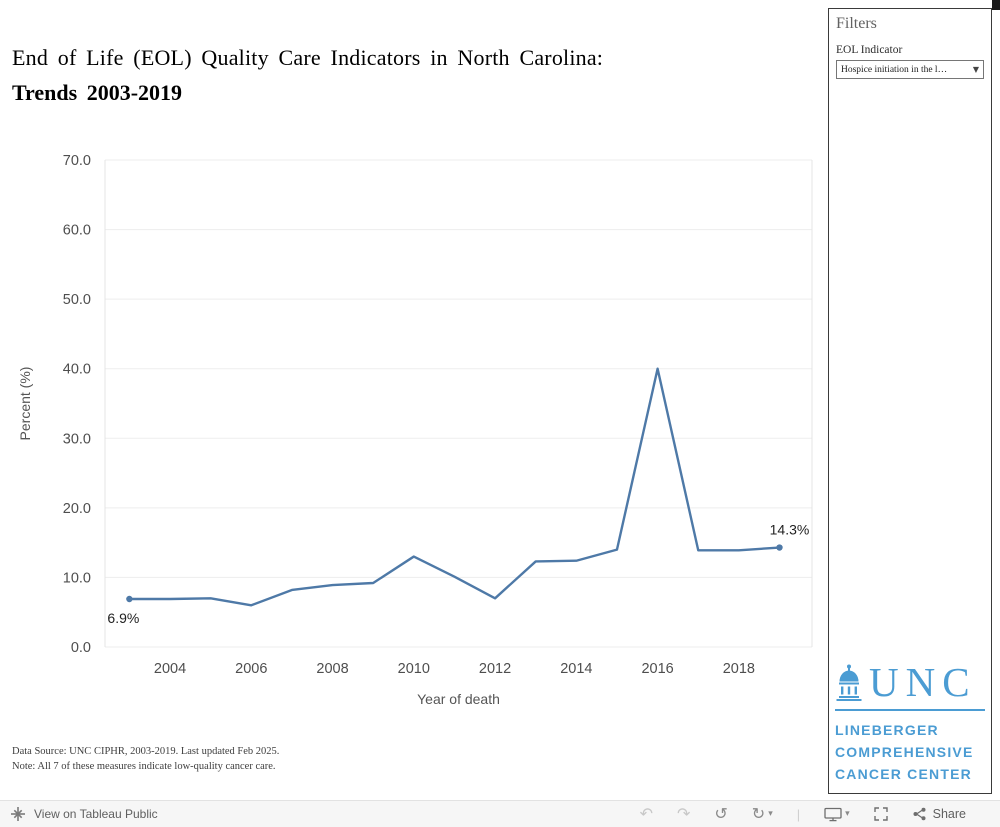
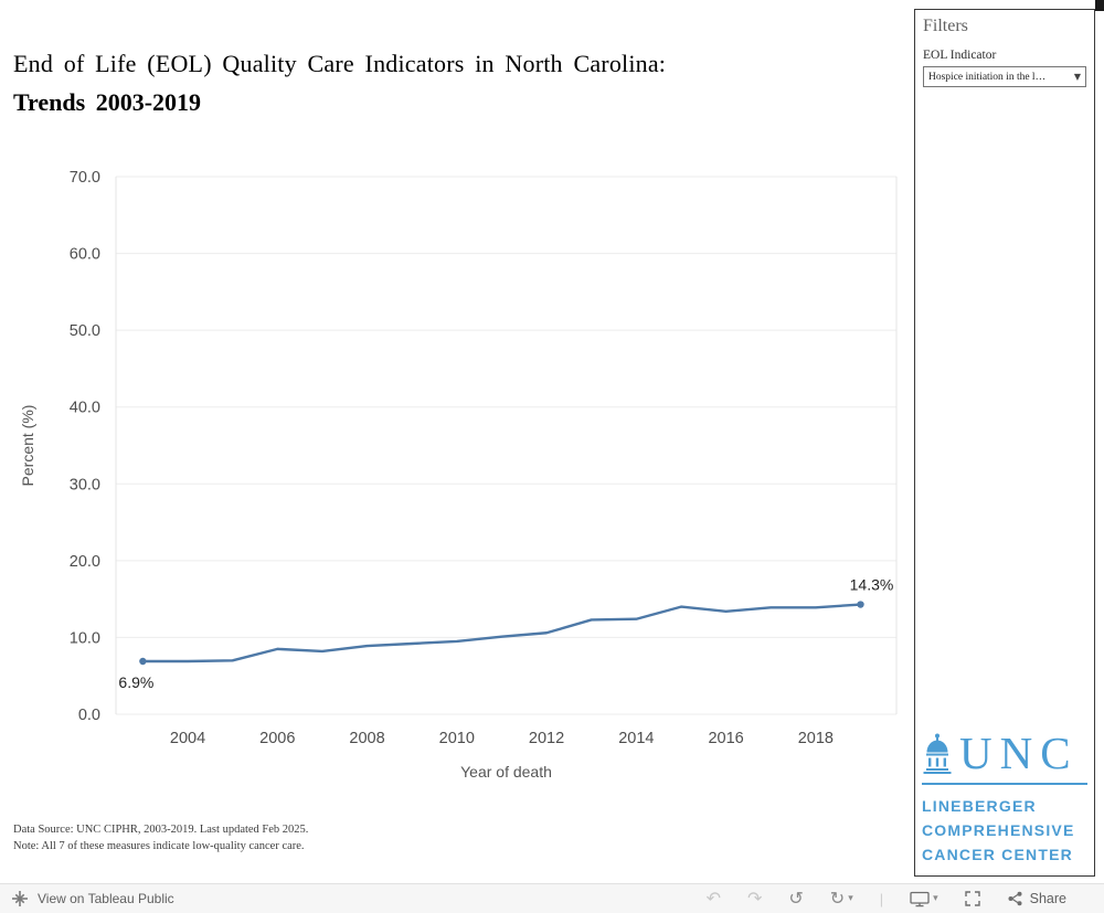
2006: 6 -> 8
2010: 13 -> 10
2012: 7 -> 11
2016: 40 -> 13
